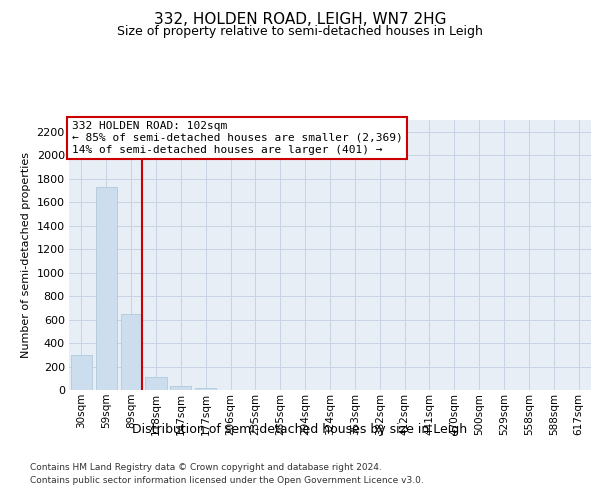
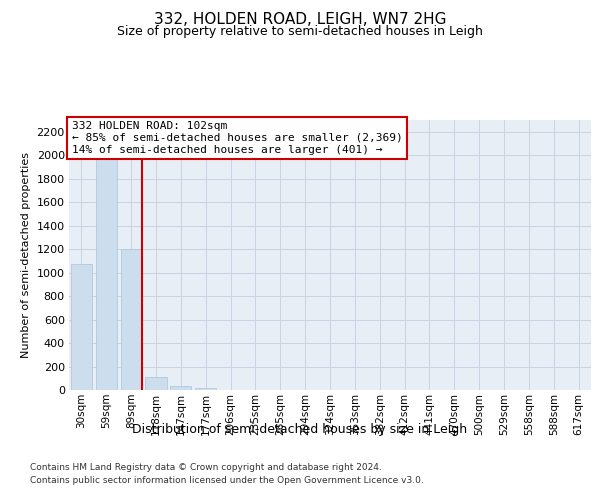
30sqm: 300 -> 1070
59sqm: 1730 -> 1970
89sqm: 640 -> 1200
